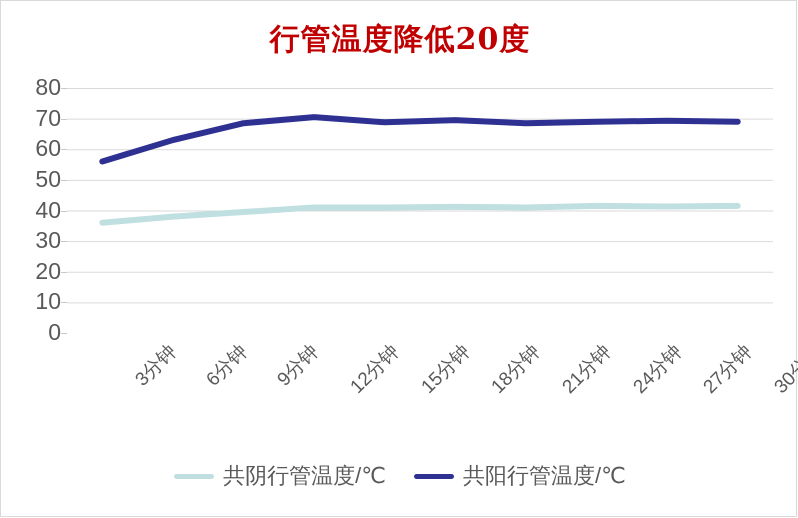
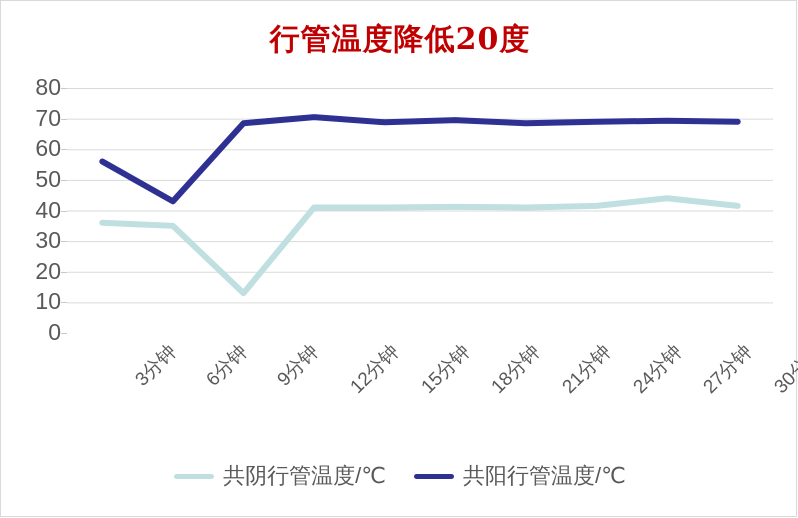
共阴行管温度/℃/6分钟: 38 -> 35
共阳行管温度/℃/6分钟: 63 -> 43
共阴行管温度/℃/9分钟: 40 -> 13
共阴行管温度/℃/27分钟: 41 -> 44
